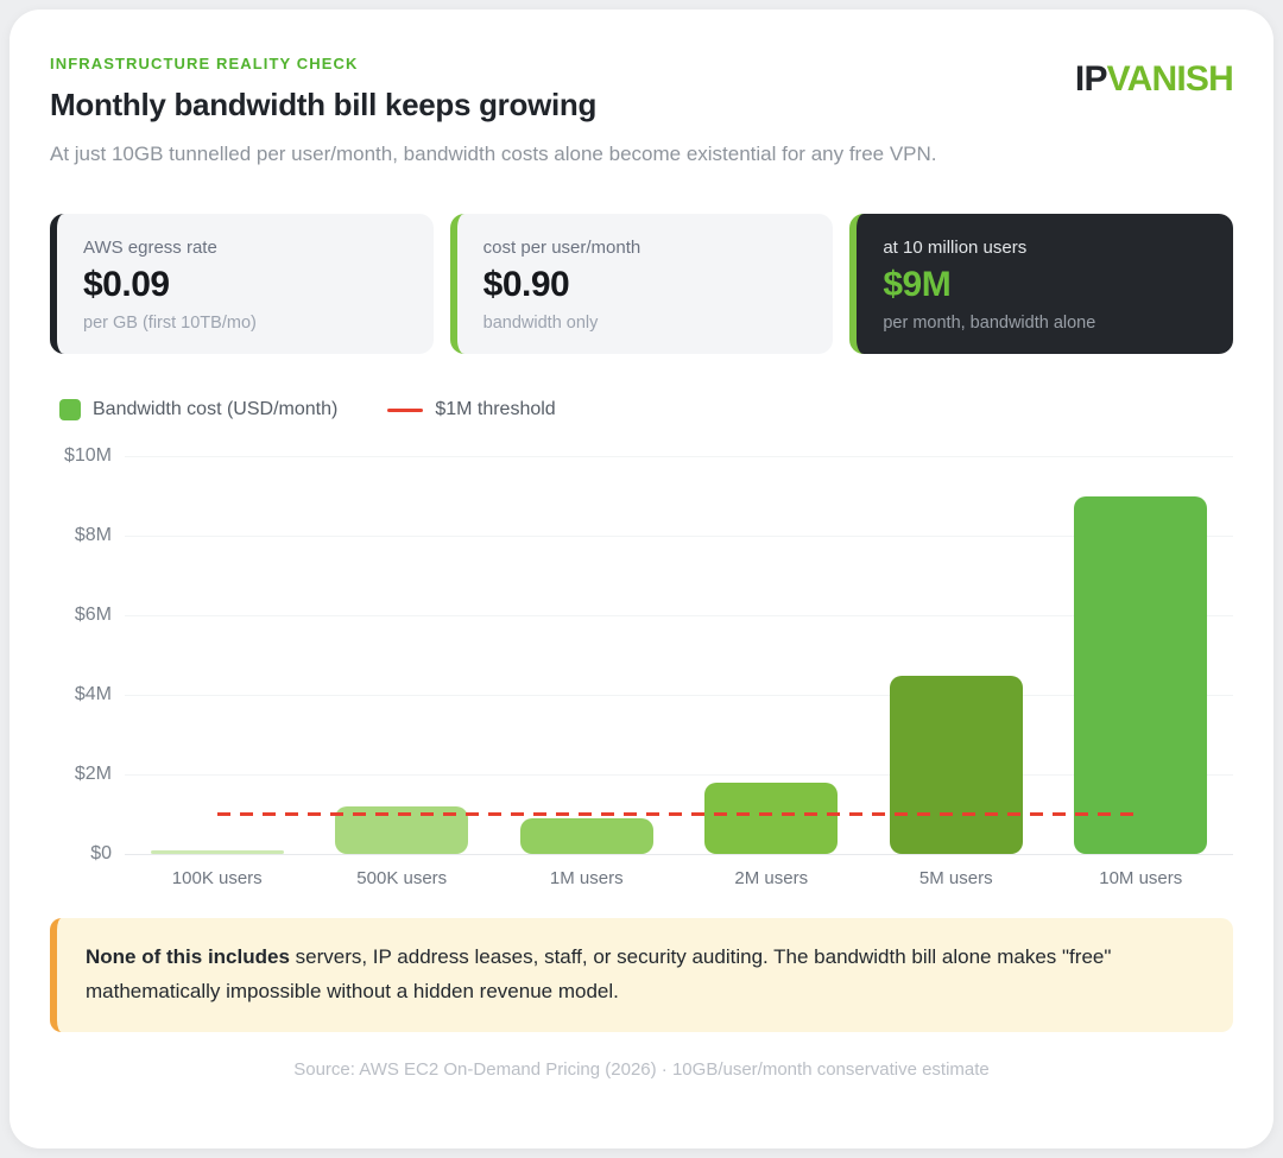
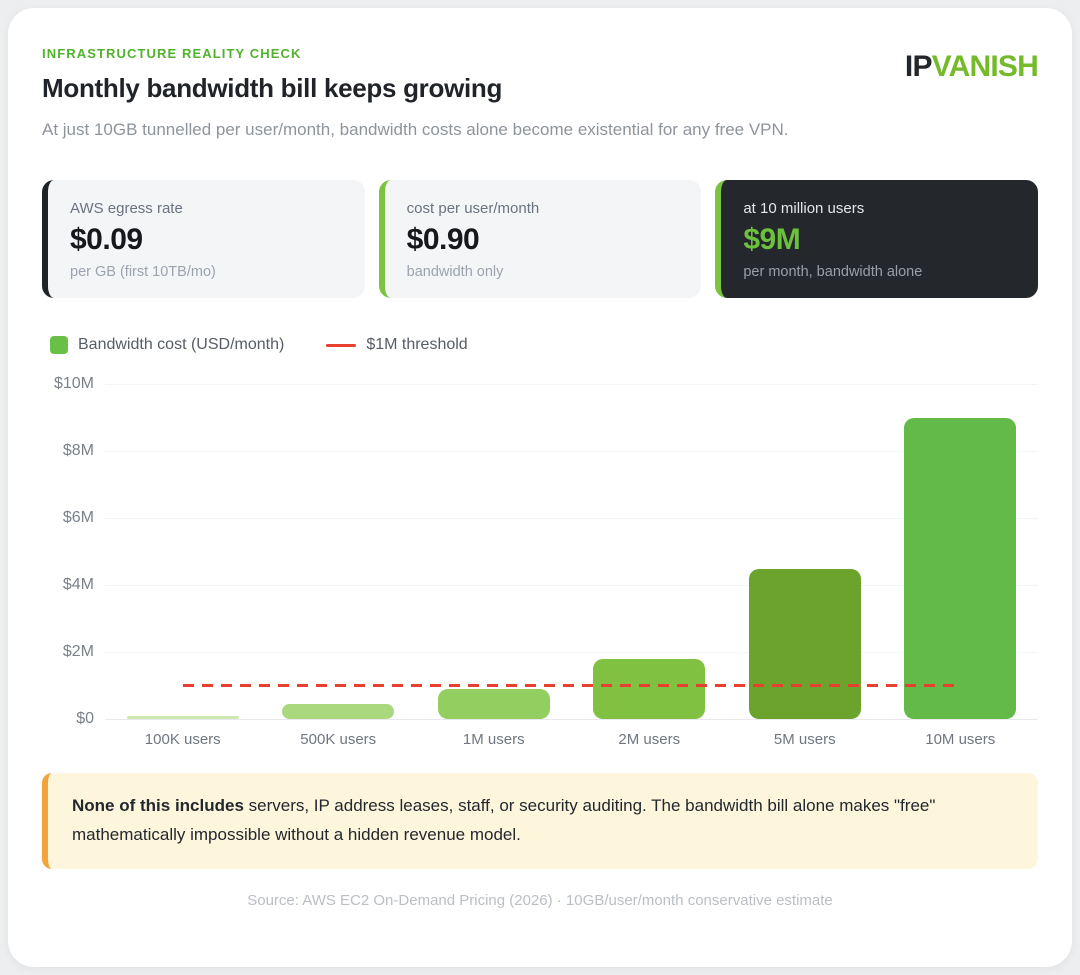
500K users: $1.2M -> $0.5M
